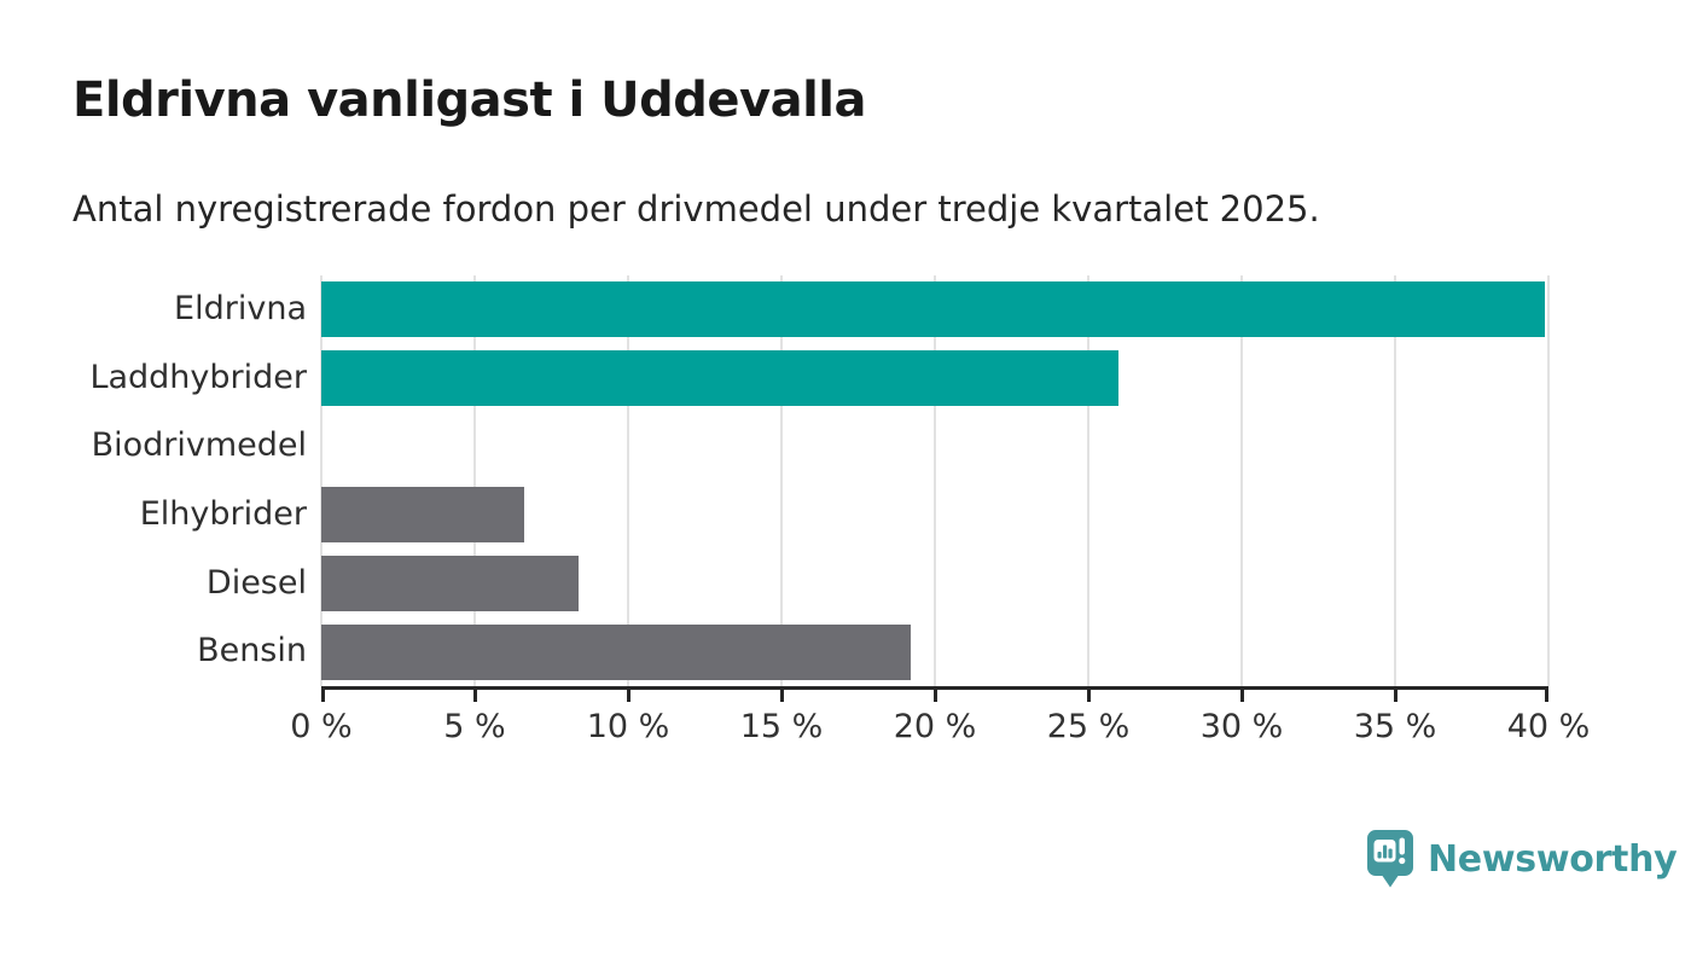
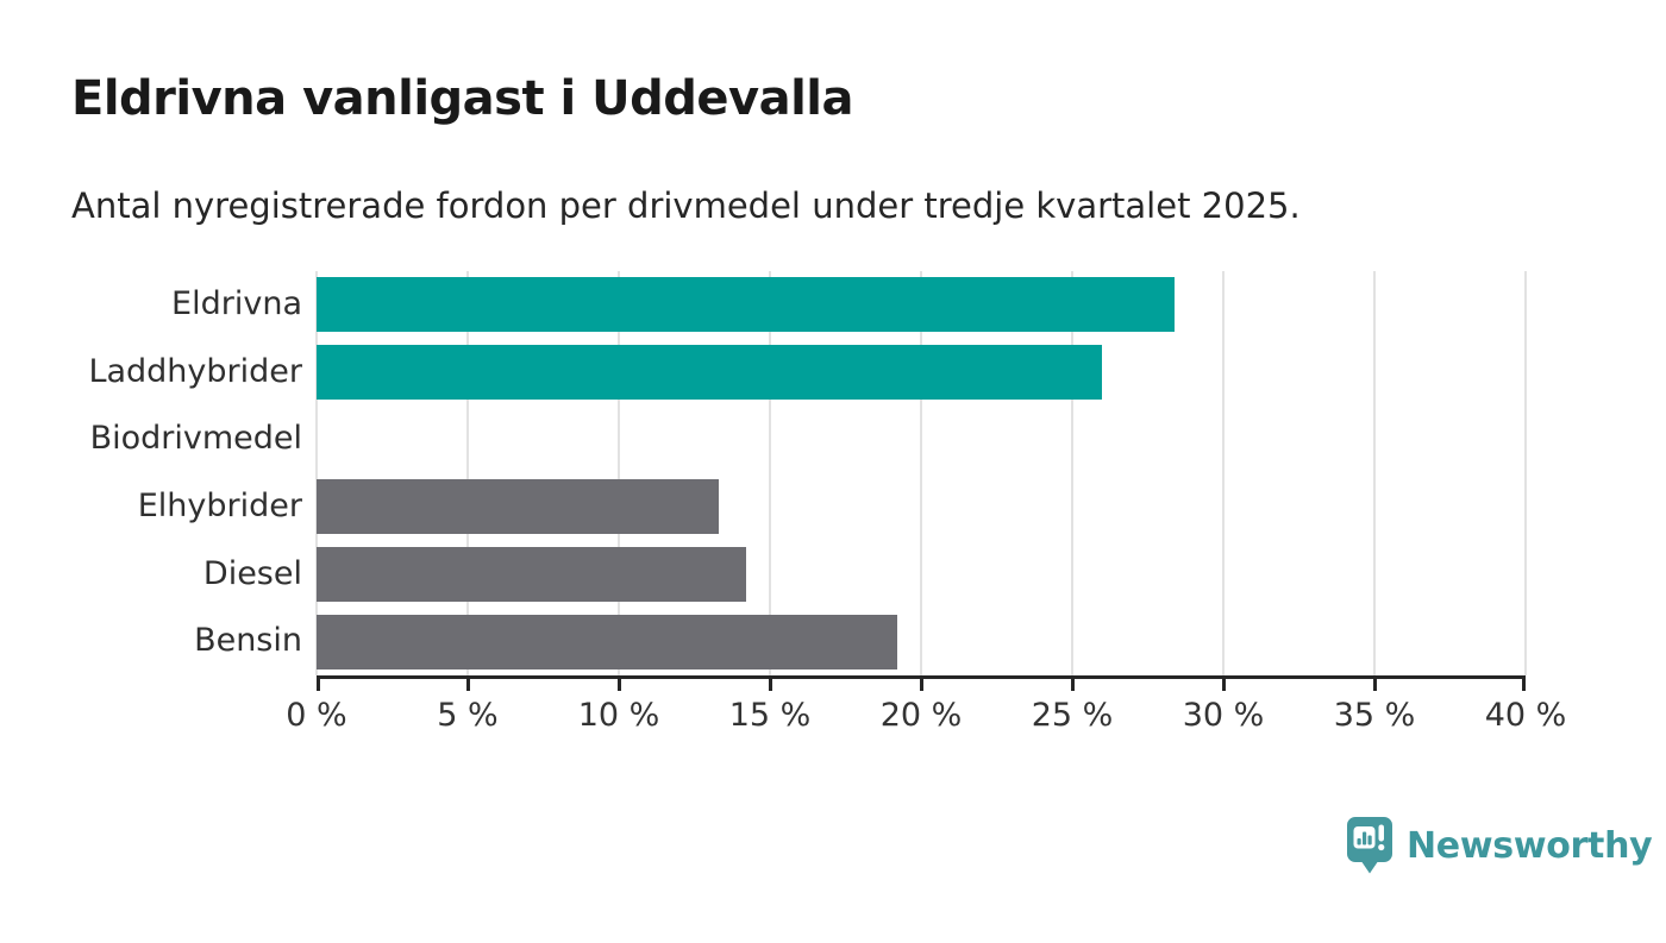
Eldrivna: 39.9% -> 28.4%
Elhybrider: 6.6% -> 13.3%
Diesel: 8.4% -> 14.2%
